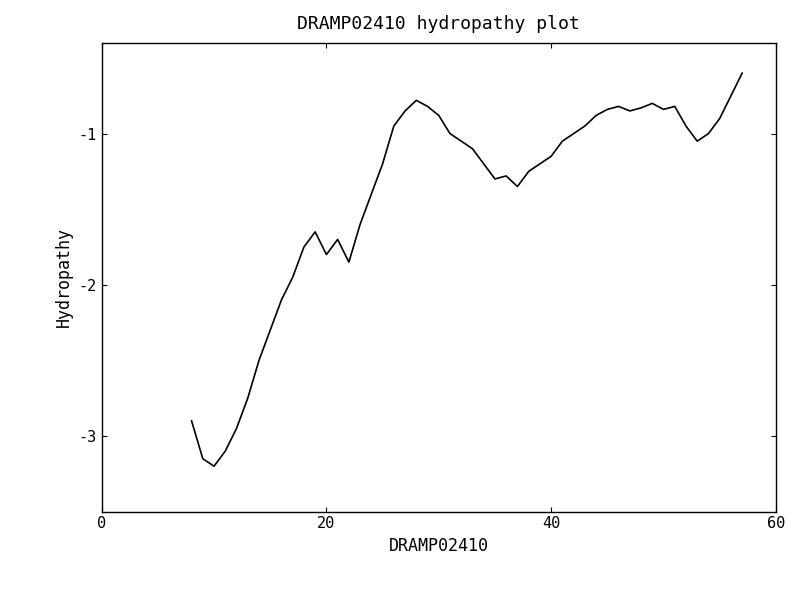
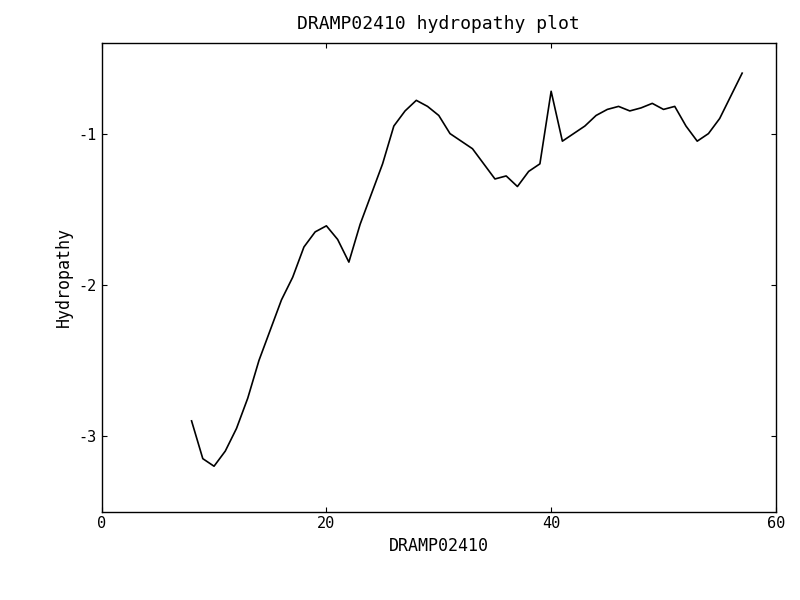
20: -1.80 -> -1.61
40: -1.15 -> -0.72
